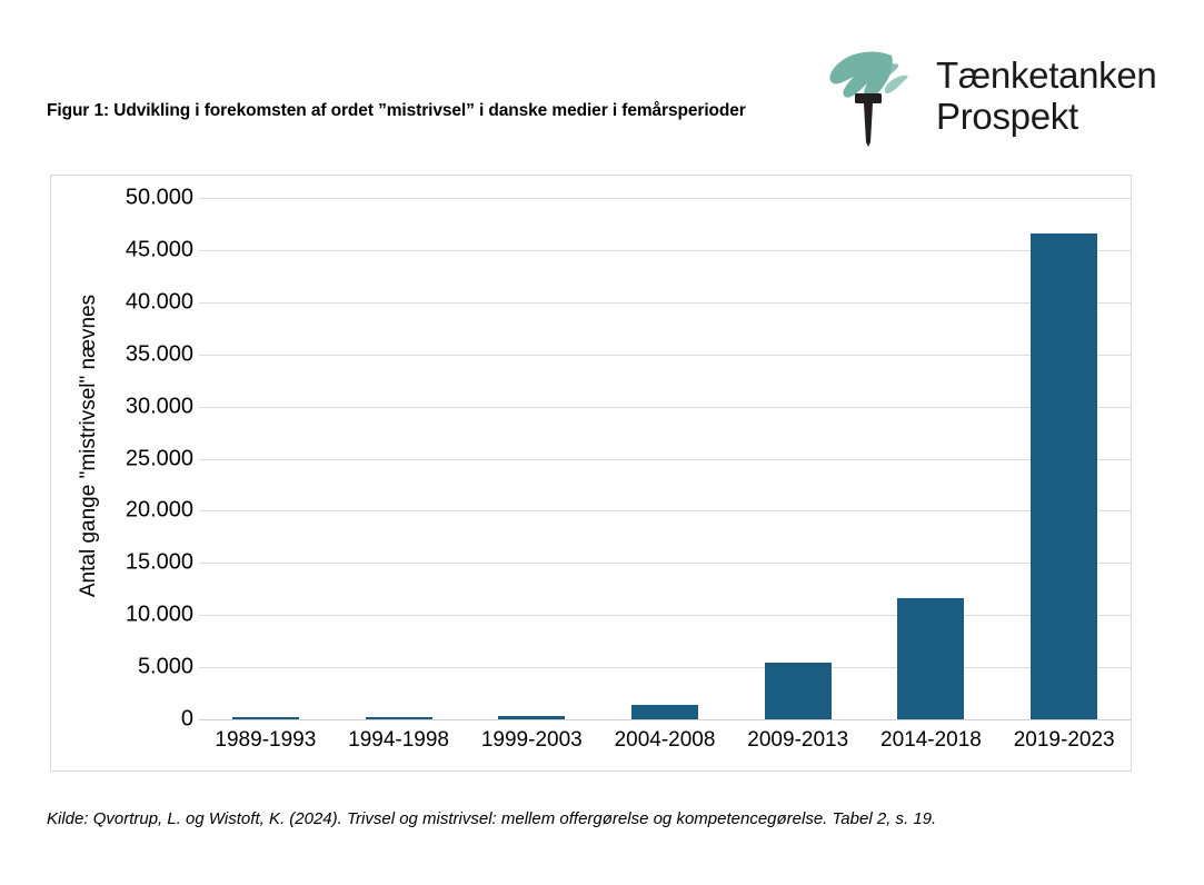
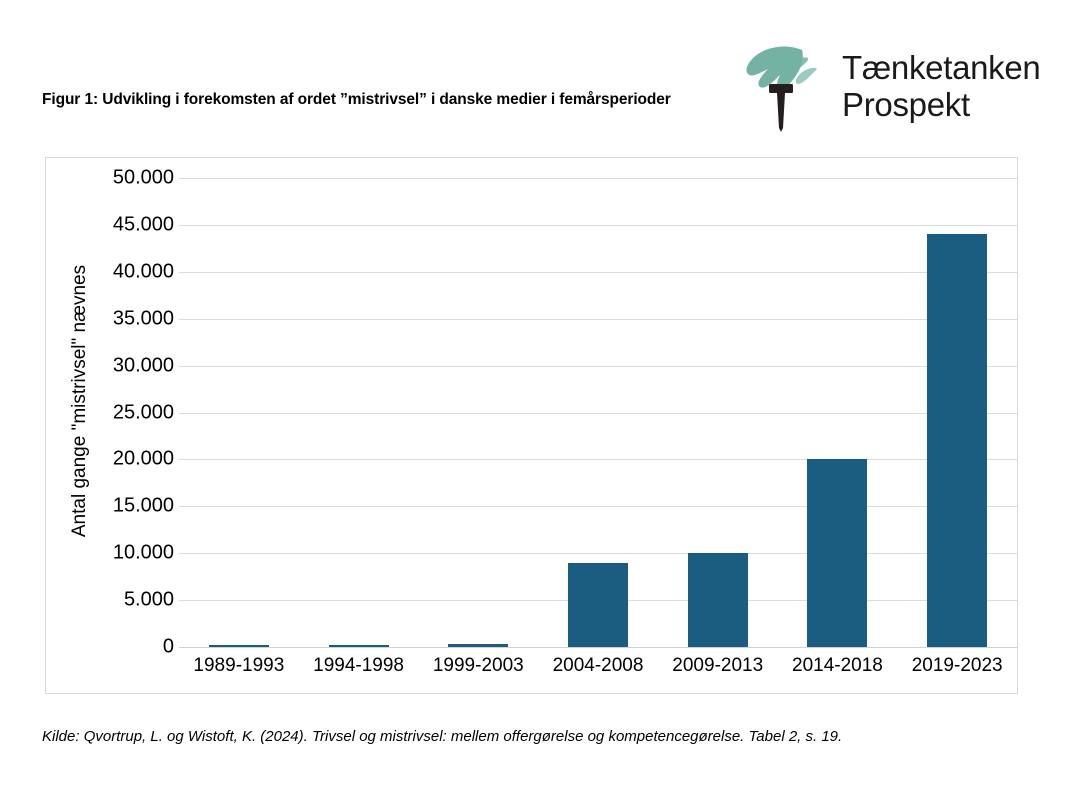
2004-2008: 1000 -> 9000
2009-2013: 5000 -> 10000
2014-2018: 12000 -> 20000
2019-2023: 47000 -> 44000
